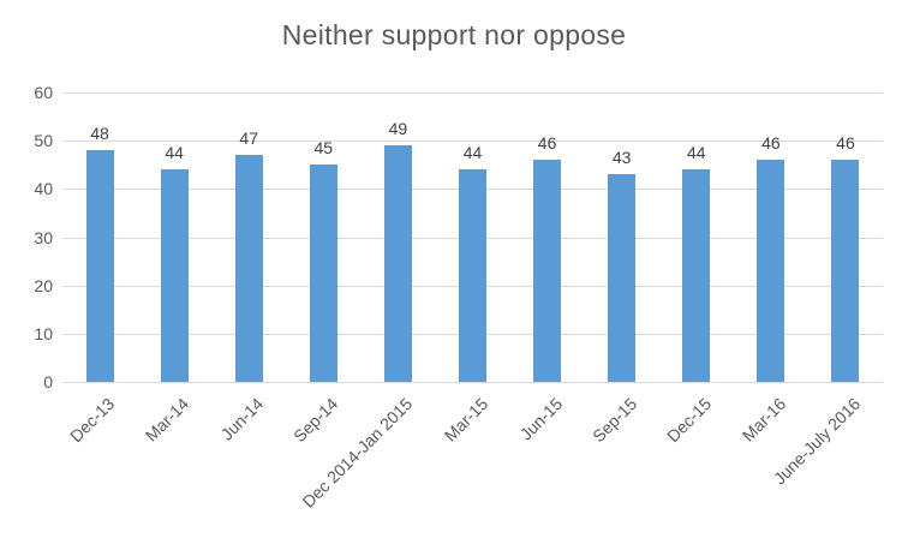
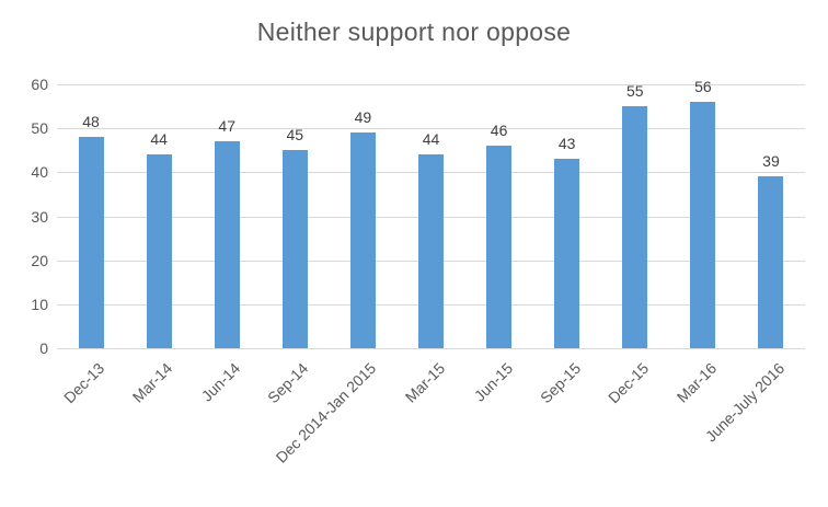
Dec-15: 44 -> 55
Mar-16: 46 -> 56
June-July 2016: 46 -> 39
